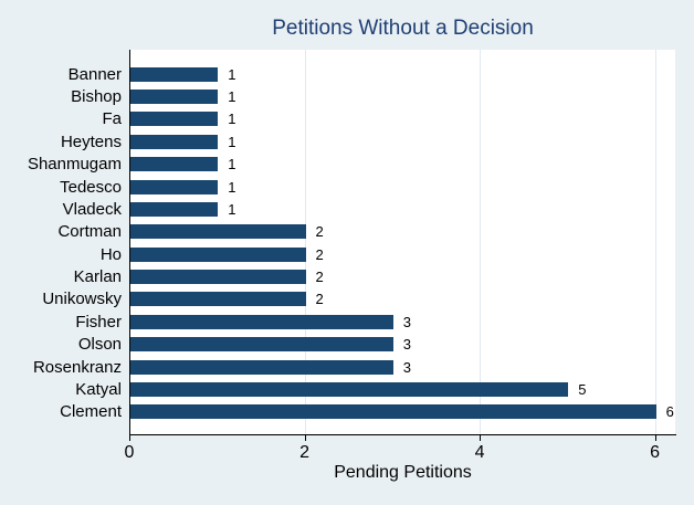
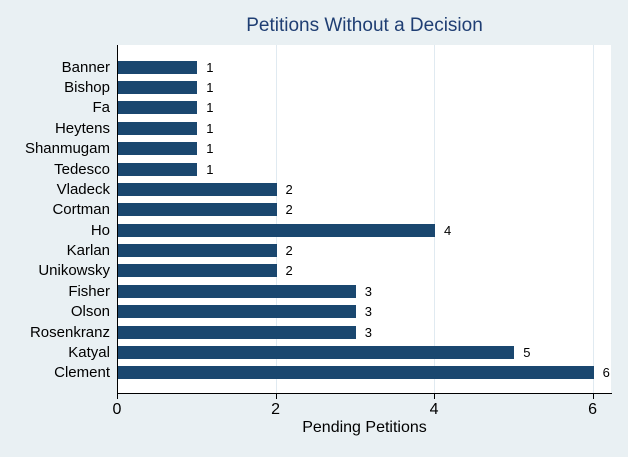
Vladeck: 1 -> 2
Ho: 2 -> 4
